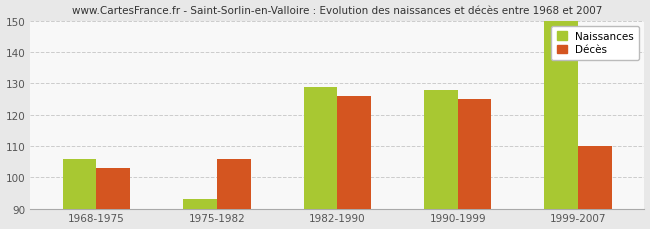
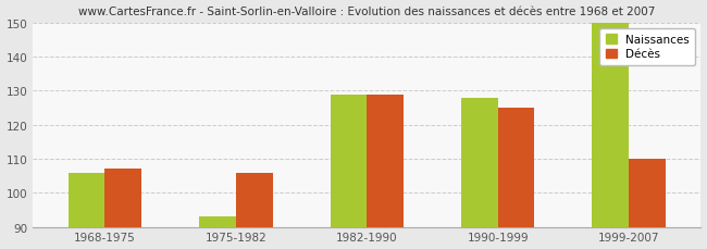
Décès/1968-1975: 103 -> 107
Décès/1982-1990: 126 -> 129
